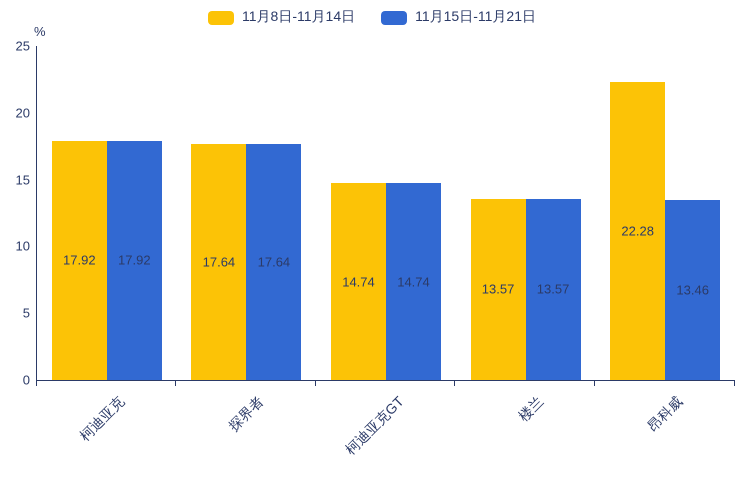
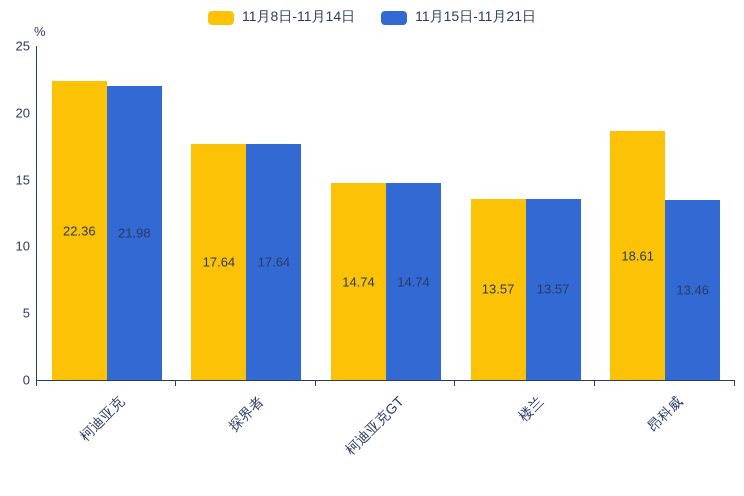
11月8日-11月14日/柯迪亚克: 17.92 -> 22.36
11月15日-11月21日/柯迪亚克: 17.92 -> 21.98
11月8日-11月14日/昂科威: 22.28 -> 18.61
